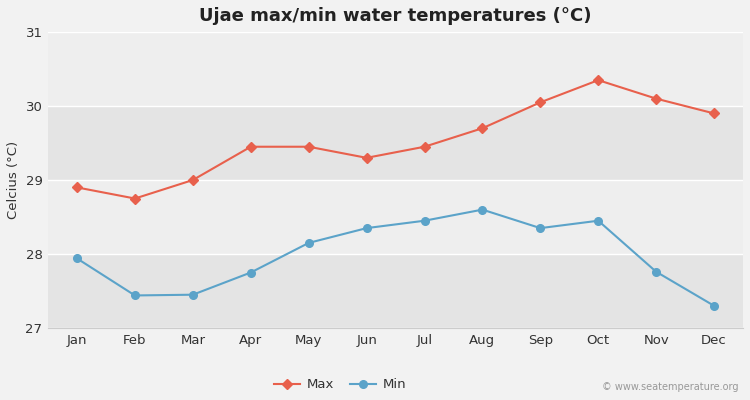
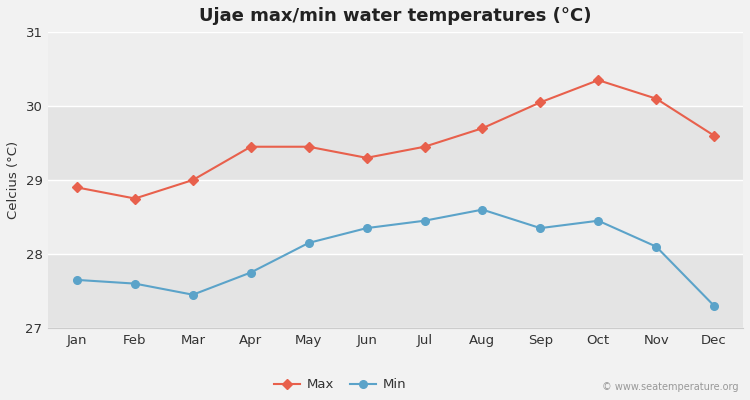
Min/Jan: 27.94 -> 27.65
Min/Feb: 27.44 -> 27.60
Min/Nov: 27.76 -> 28.10
Max/Dec: 29.90 -> 29.60
